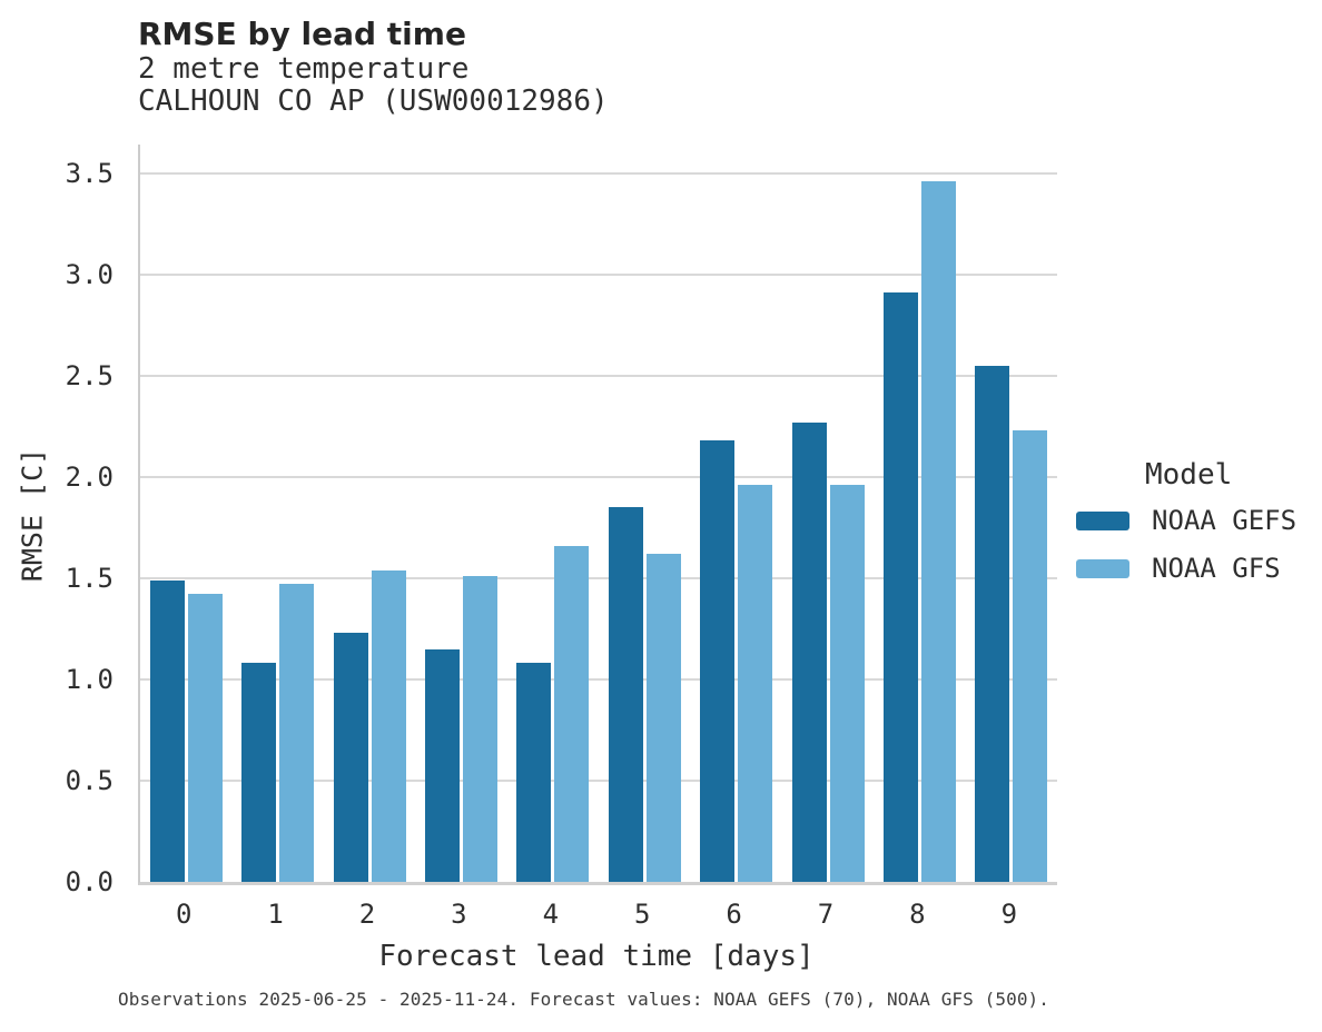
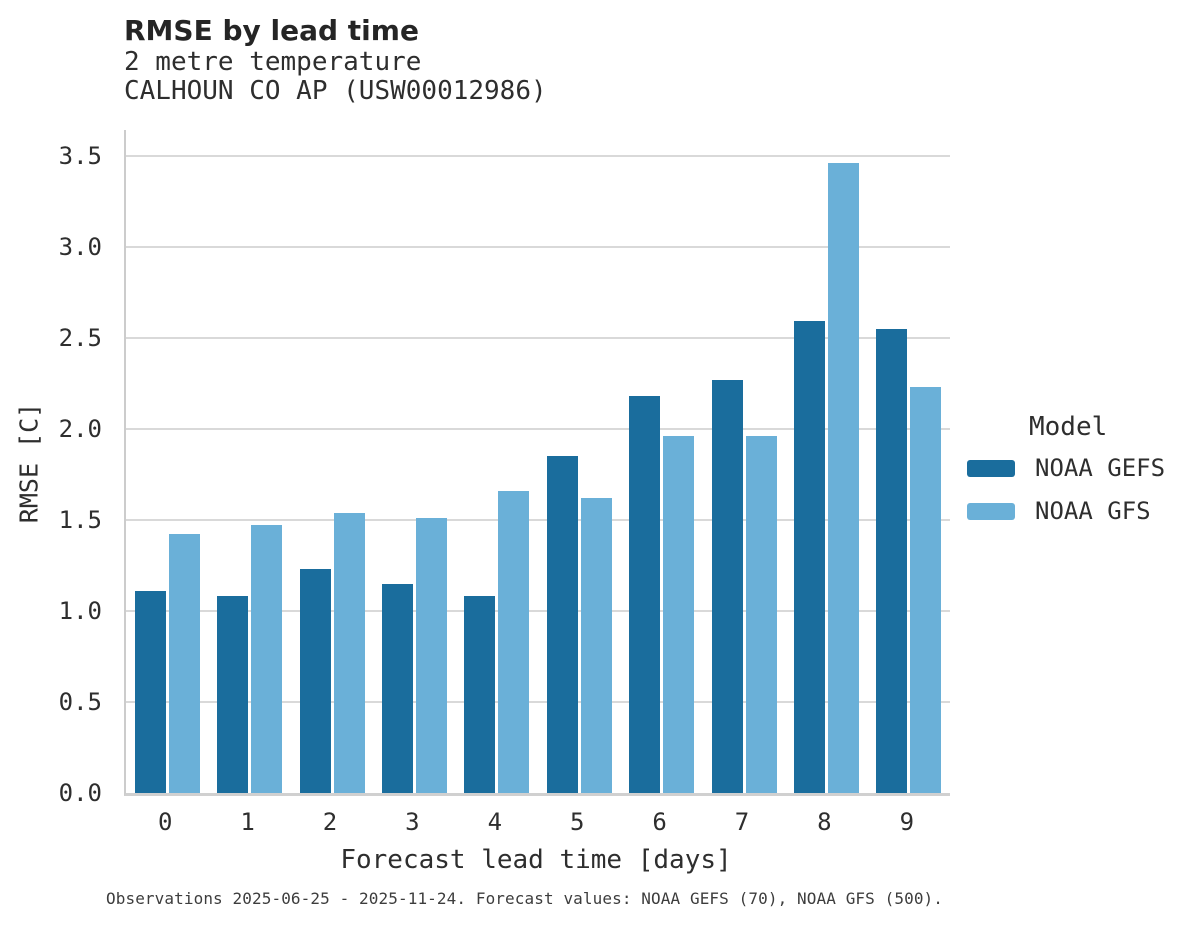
NOAA GEFS/0: 1.49 -> 1.11
NOAA GEFS/8: 2.91 -> 2.59
